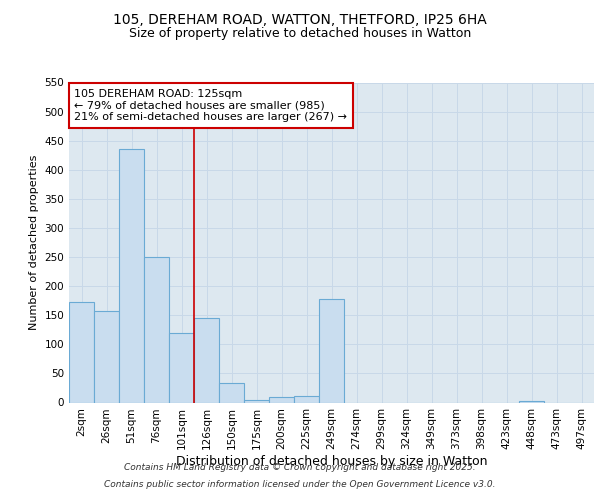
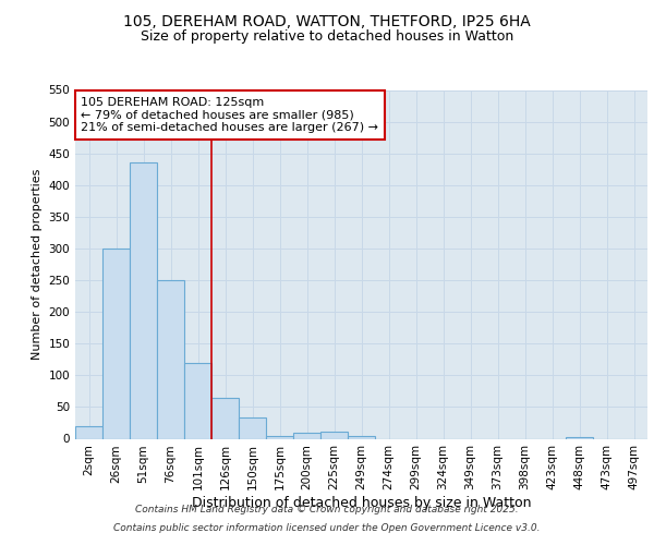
2sqm: 172 -> 20
26sqm: 158 -> 300
126sqm: 146 -> 65
249sqm: 178 -> 5
